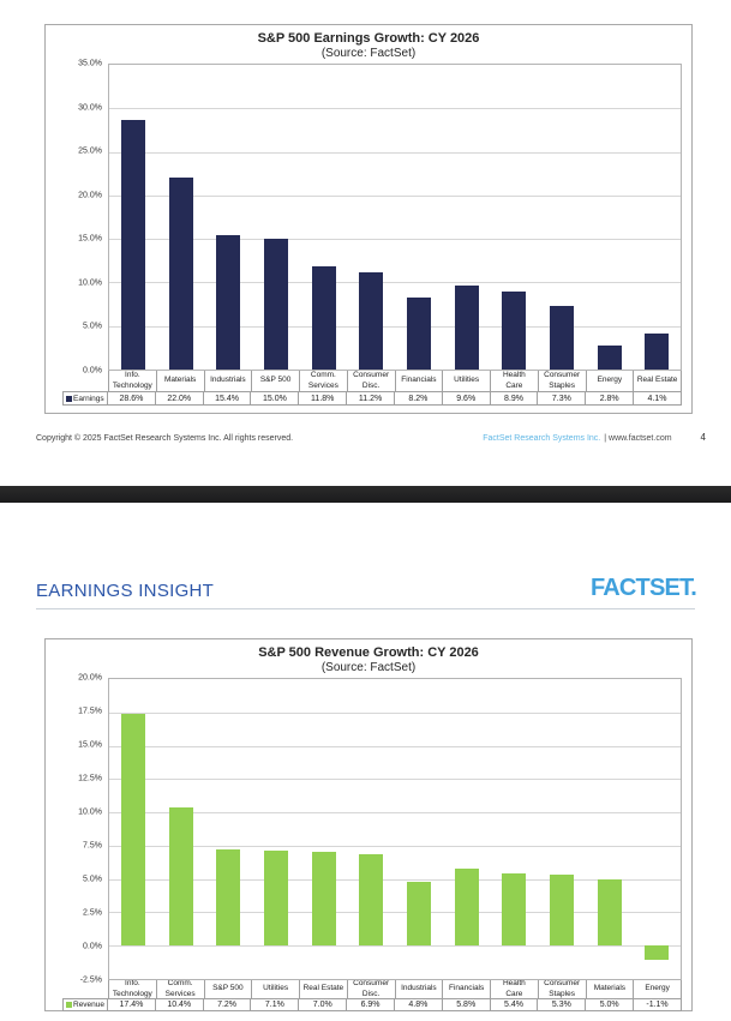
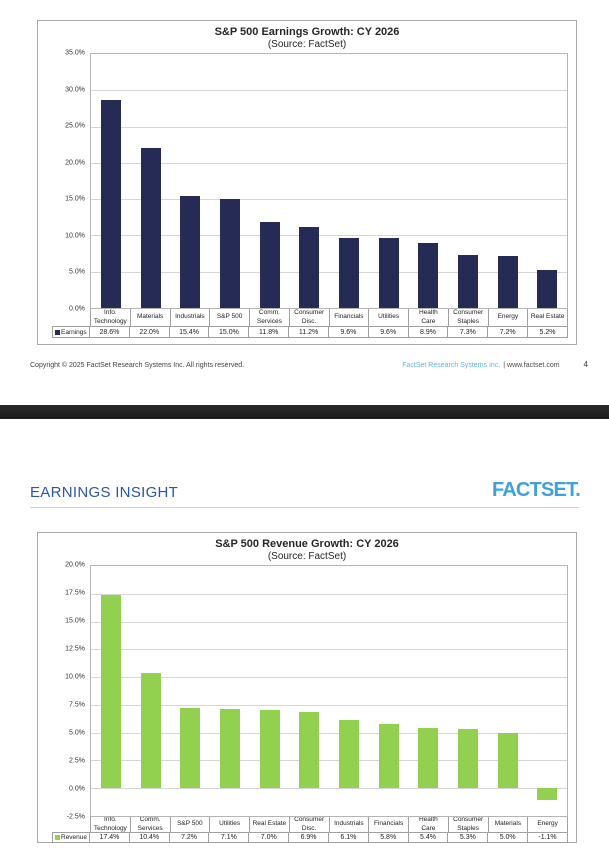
S&P 500 Earnings Growth: CY 2026/Financials: 8.2% -> 9.6%
S&P 500 Earnings Growth: CY 2026/Energy: 2.8% -> 7.2%
S&P 500 Earnings Growth: CY 2026/Real Estate: 4.1% -> 5.2%
S&P 500 Revenue Growth: CY 2026/Industrials: 4.8% -> 6.1%
